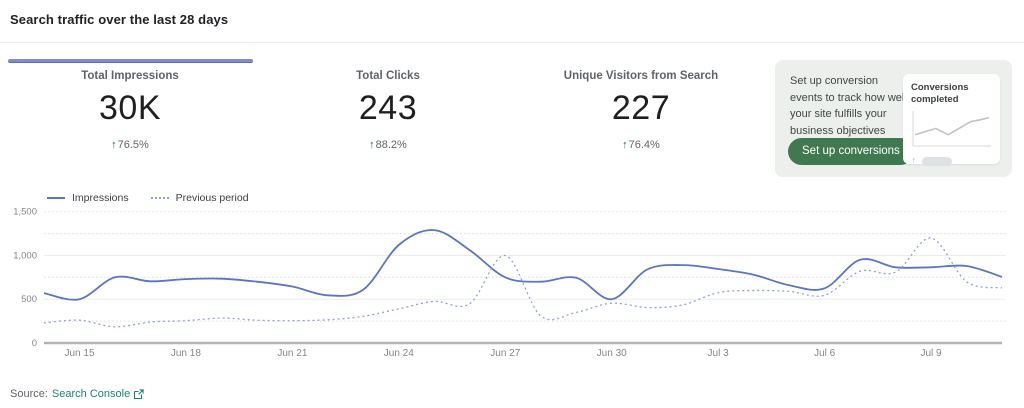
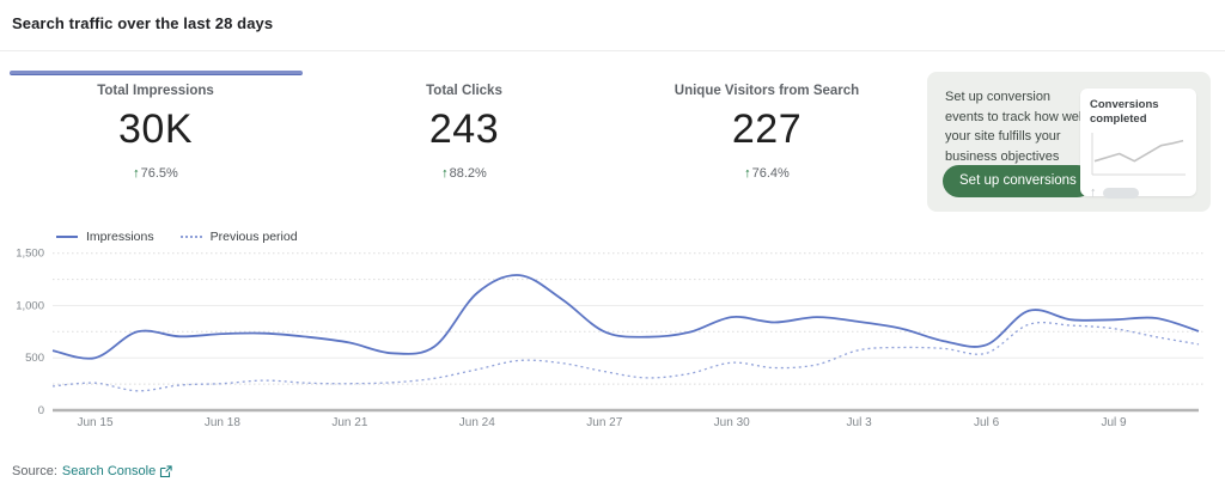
Previous period/Jun 27: 1000 -> 400
Impressions/Jun 30: 500 -> 900
Previous period/Jul 9: 1200 -> 800
